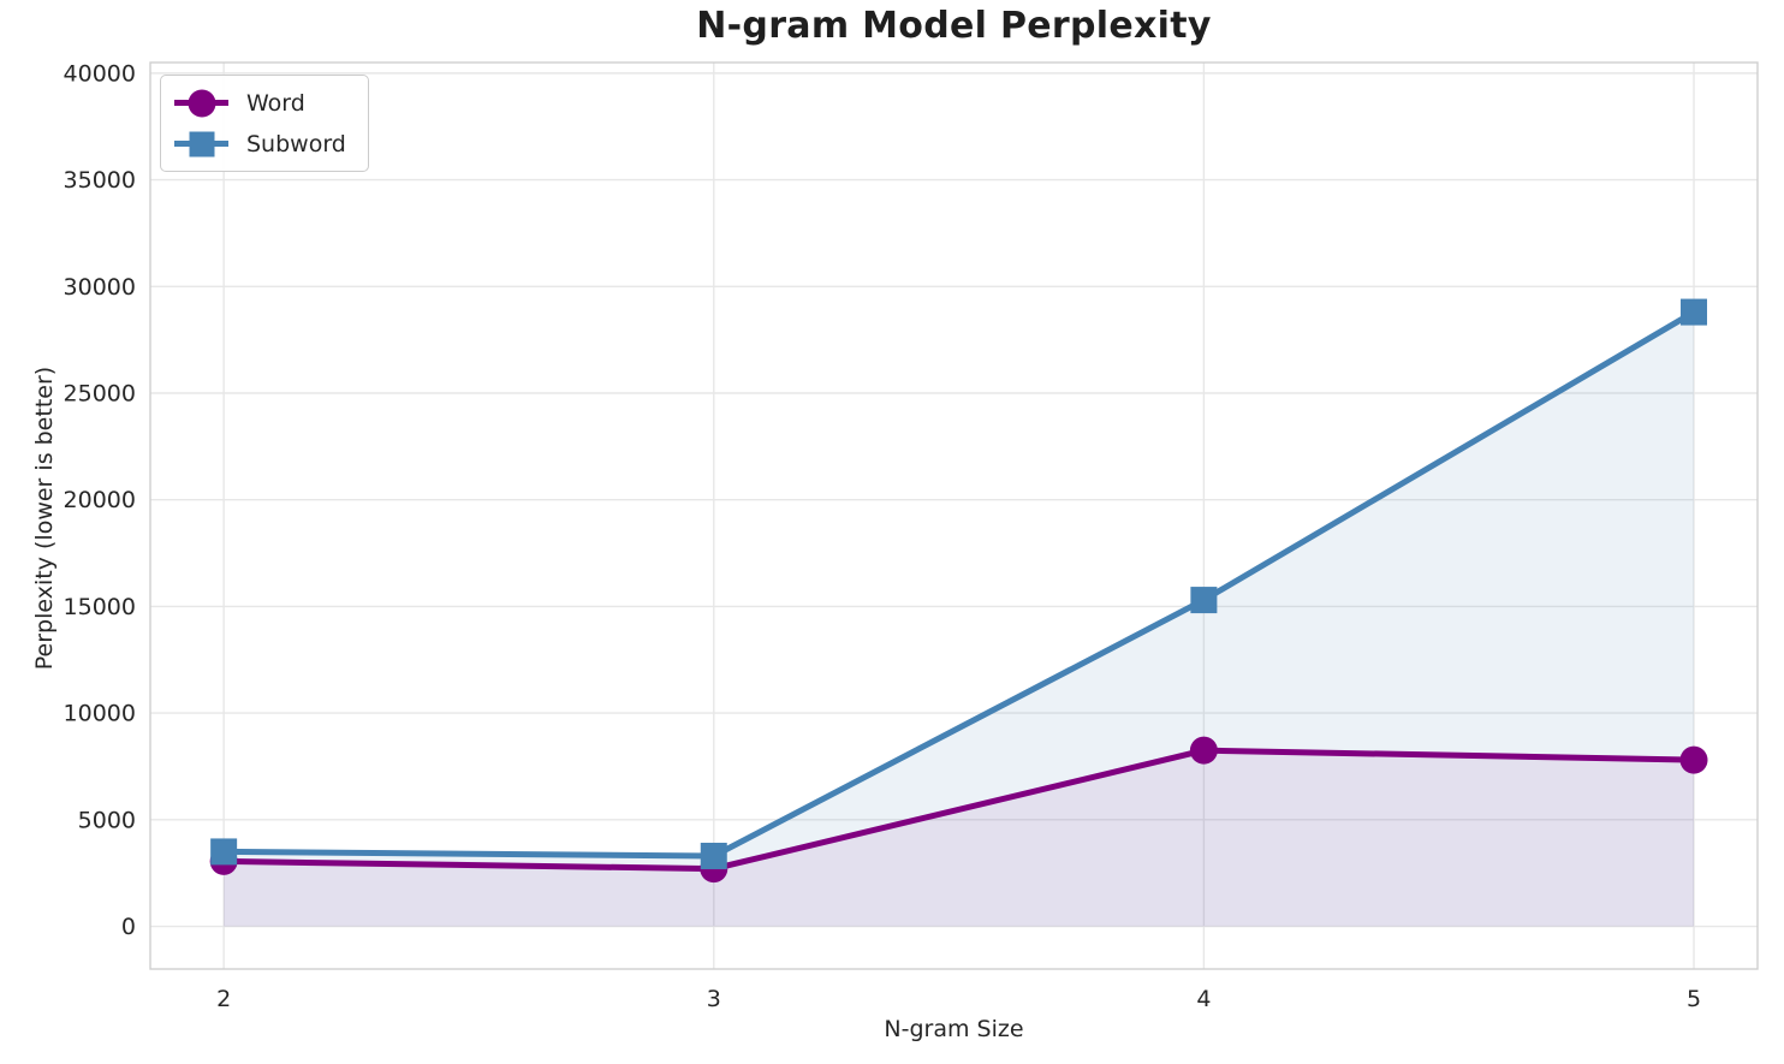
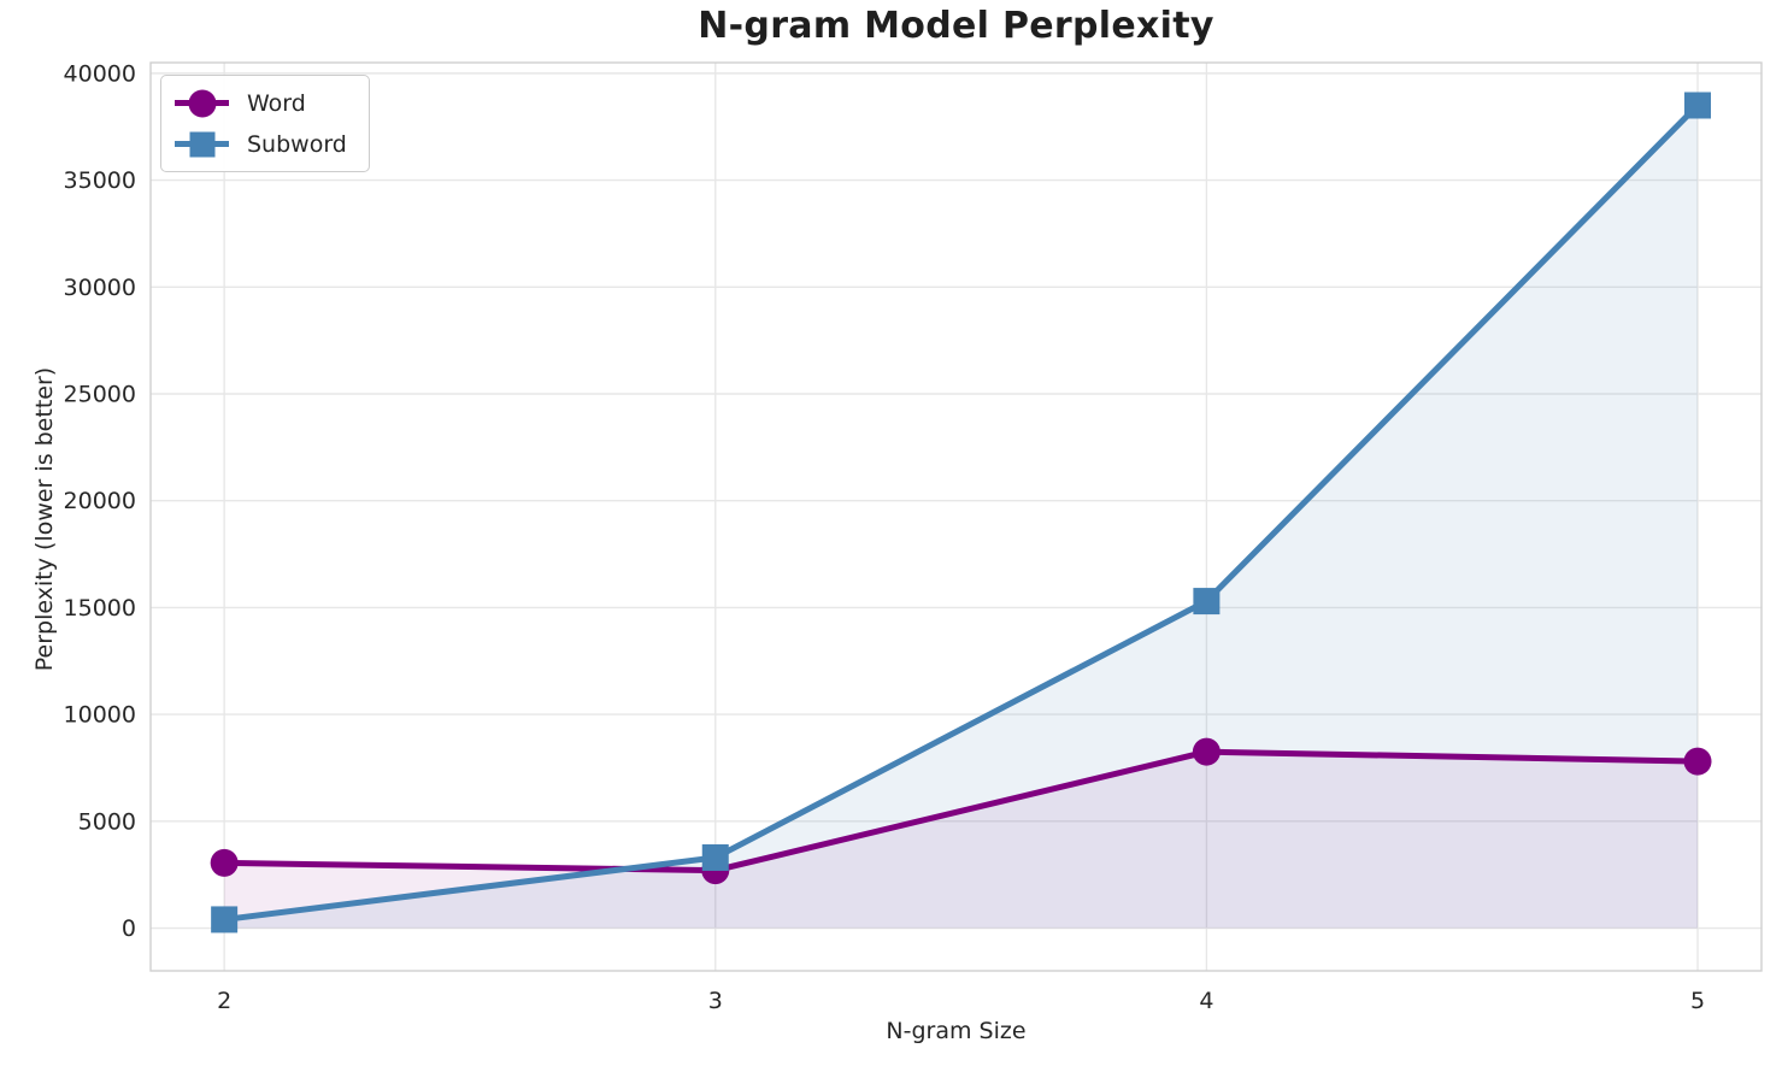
Subword/2: 3500 -> 400
Subword/5: 28800 -> 38500
